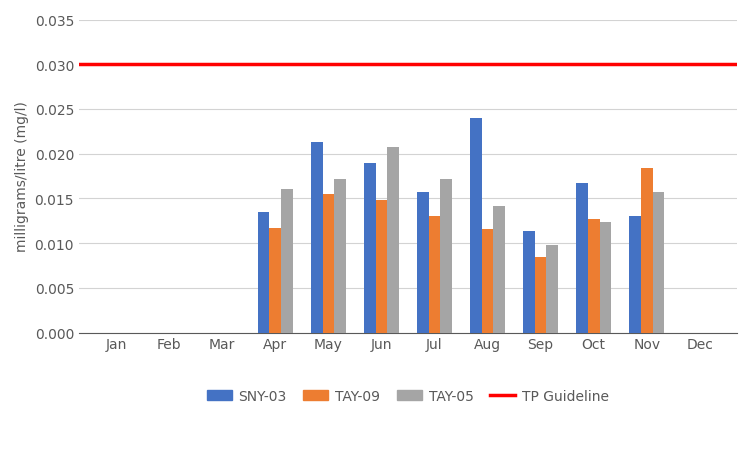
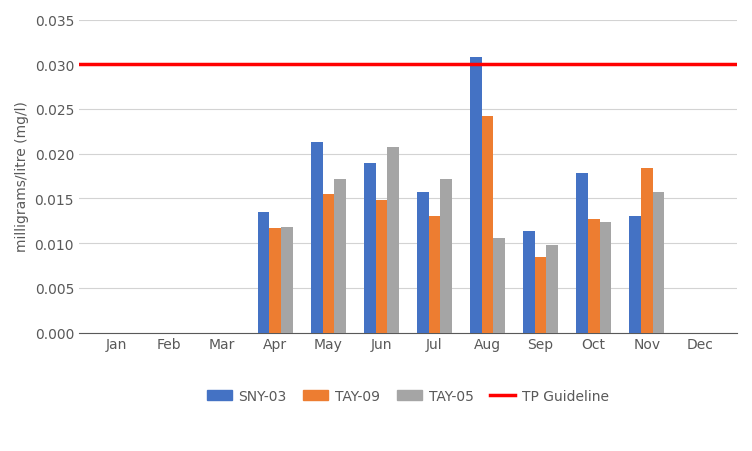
TAY-05/Apr: 0.0160 -> 0.0118
SNY-03/Aug: 0.0240 -> 0.0308
TAY-09/Aug: 0.0116 -> 0.0242
TAY-05/Aug: 0.0142 -> 0.0106
SNY-03/Oct: 0.0167 -> 0.0178
